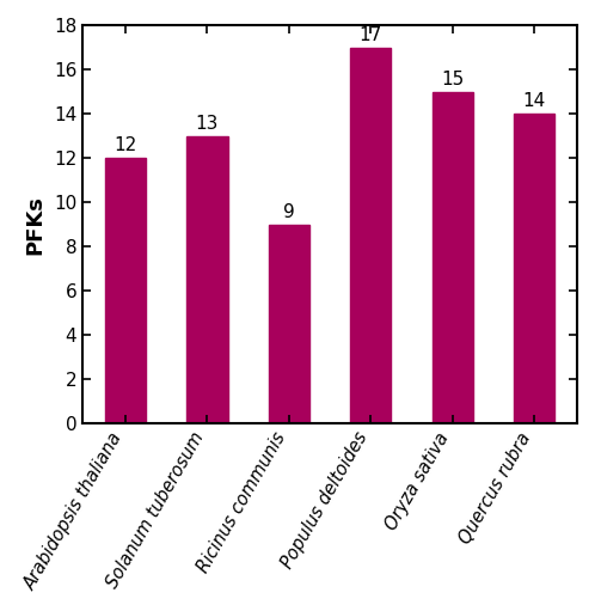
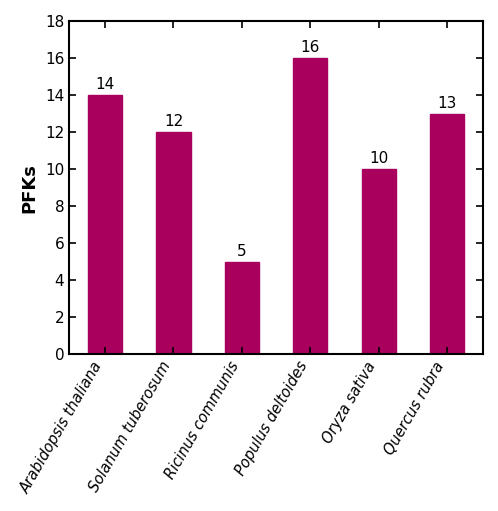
Arabidopsis thaliana: 12 -> 14
Solanum tuberosum: 13 -> 12
Ricinus communis: 9 -> 5
Populus deltoides: 17 -> 16
Oryza sativa: 15 -> 10
Quercus rubra: 14 -> 13
